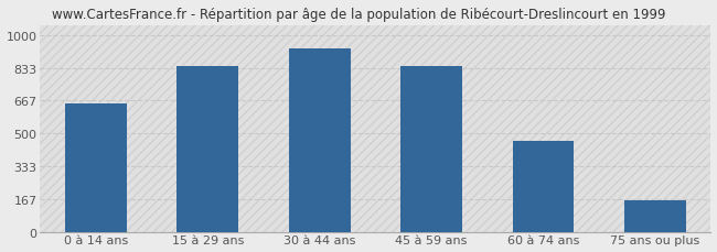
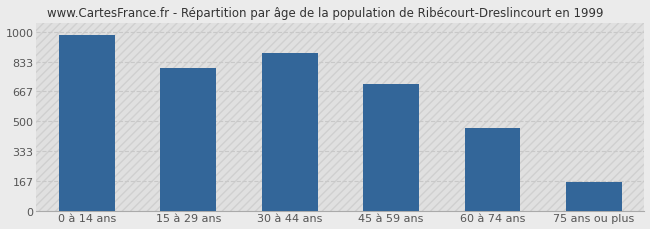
0 à 14 ans: 650 -> 980
15 à 29 ans: 840 -> 800
30 à 44 ans: 930 -> 880
45 à 59 ans: 840 -> 710
